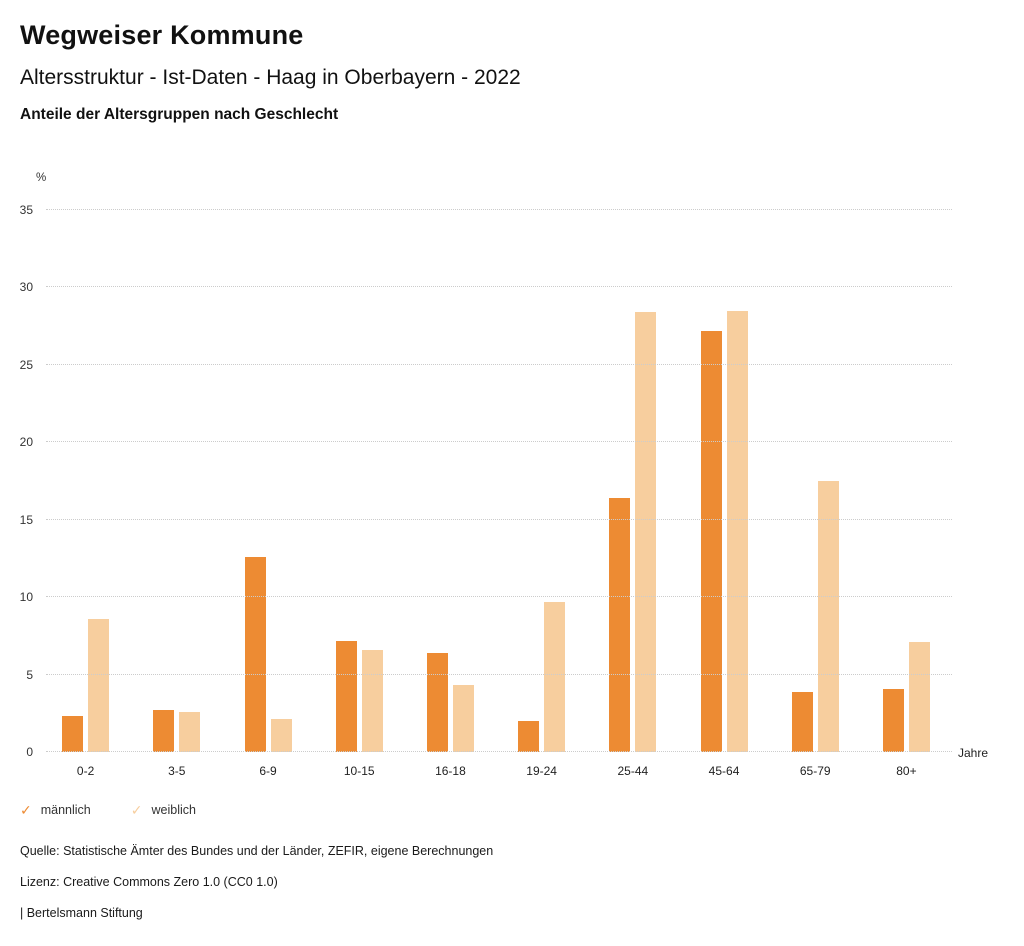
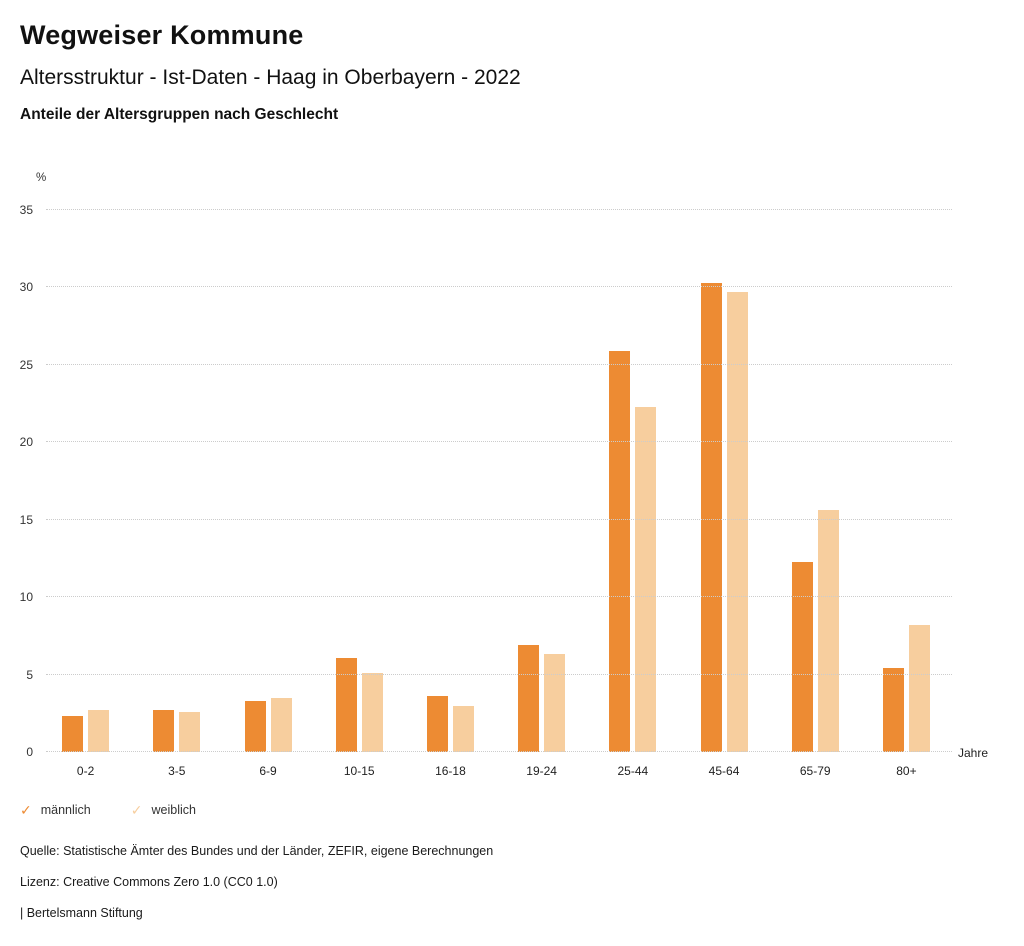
weiblich/0-2: 8.6 -> 2.7
männlich/6-9: 12.6 -> 3.3
weiblich/6-9: 2.1 -> 3.5
männlich/10-15: 7.2 -> 6.1
weiblich/10-15: 6.6 -> 5.1
männlich/16-18: 6.4 -> 3.6
weiblich/16-18: 4.3 -> 3.0
männlich/19-24: 2.0 -> 6.9
weiblich/19-24: 9.7 -> 6.3
männlich/25-44: 16.4 -> 25.9
weiblich/25-44: 28.4 -> 22.3
männlich/45-64: 27.2 -> 30.3
weiblich/45-64: 28.5 -> 29.7
männlich/65-79: 3.9 -> 12.3
weiblich/65-79: 17.5 -> 15.6
männlich/80+: 4.1 -> 5.4
weiblich/80+: 7.1 -> 8.2
